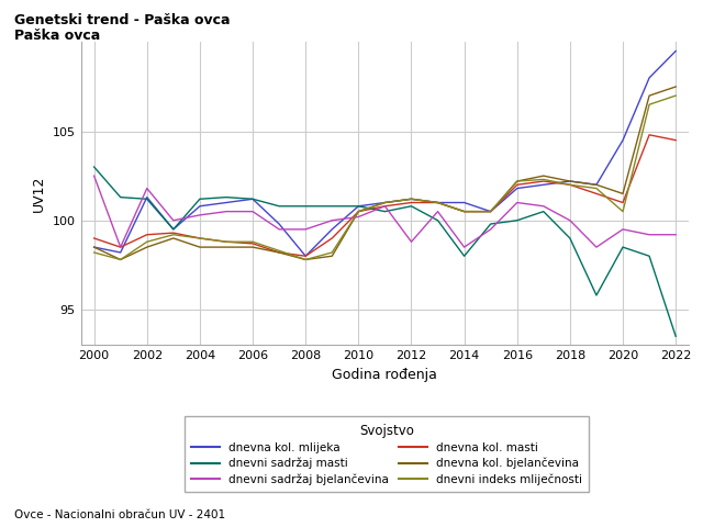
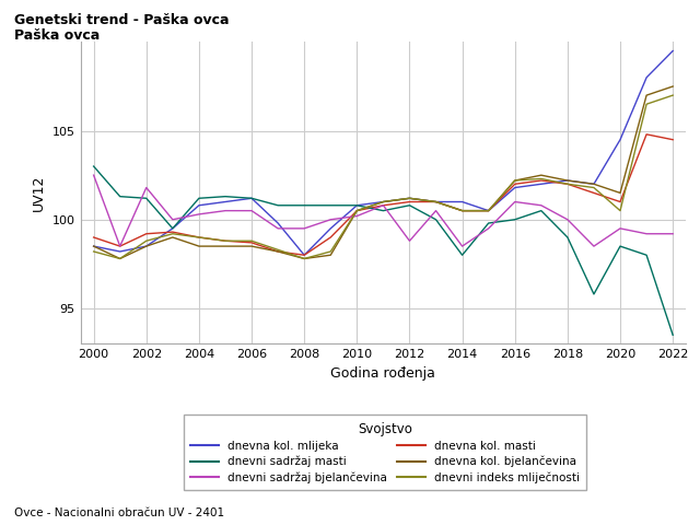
dnevna kol. mlijeka/2002: 101.3 -> 98.5
